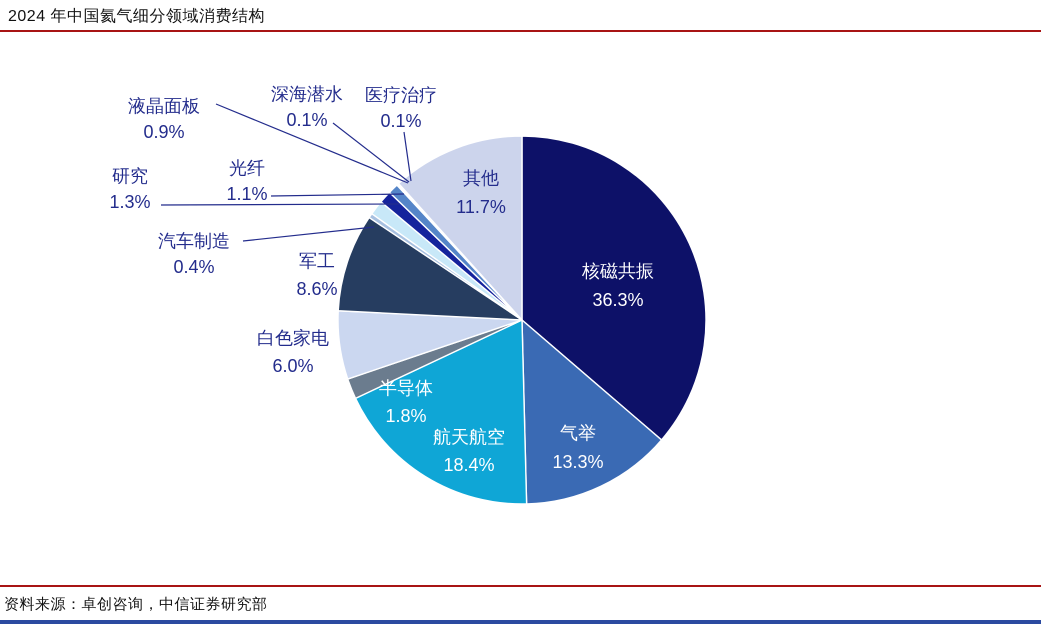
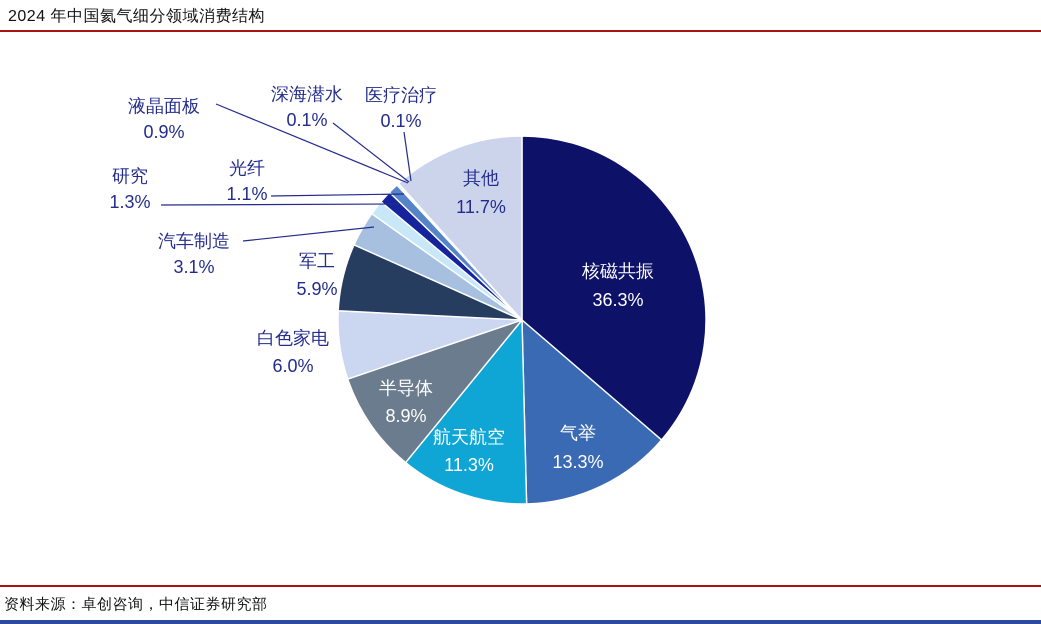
航天航空: 18.4% -> 11.3%
半导体: 1.8% -> 8.9%
军工: 8.6% -> 5.9%
汽车制造: 0.4% -> 3.1%
